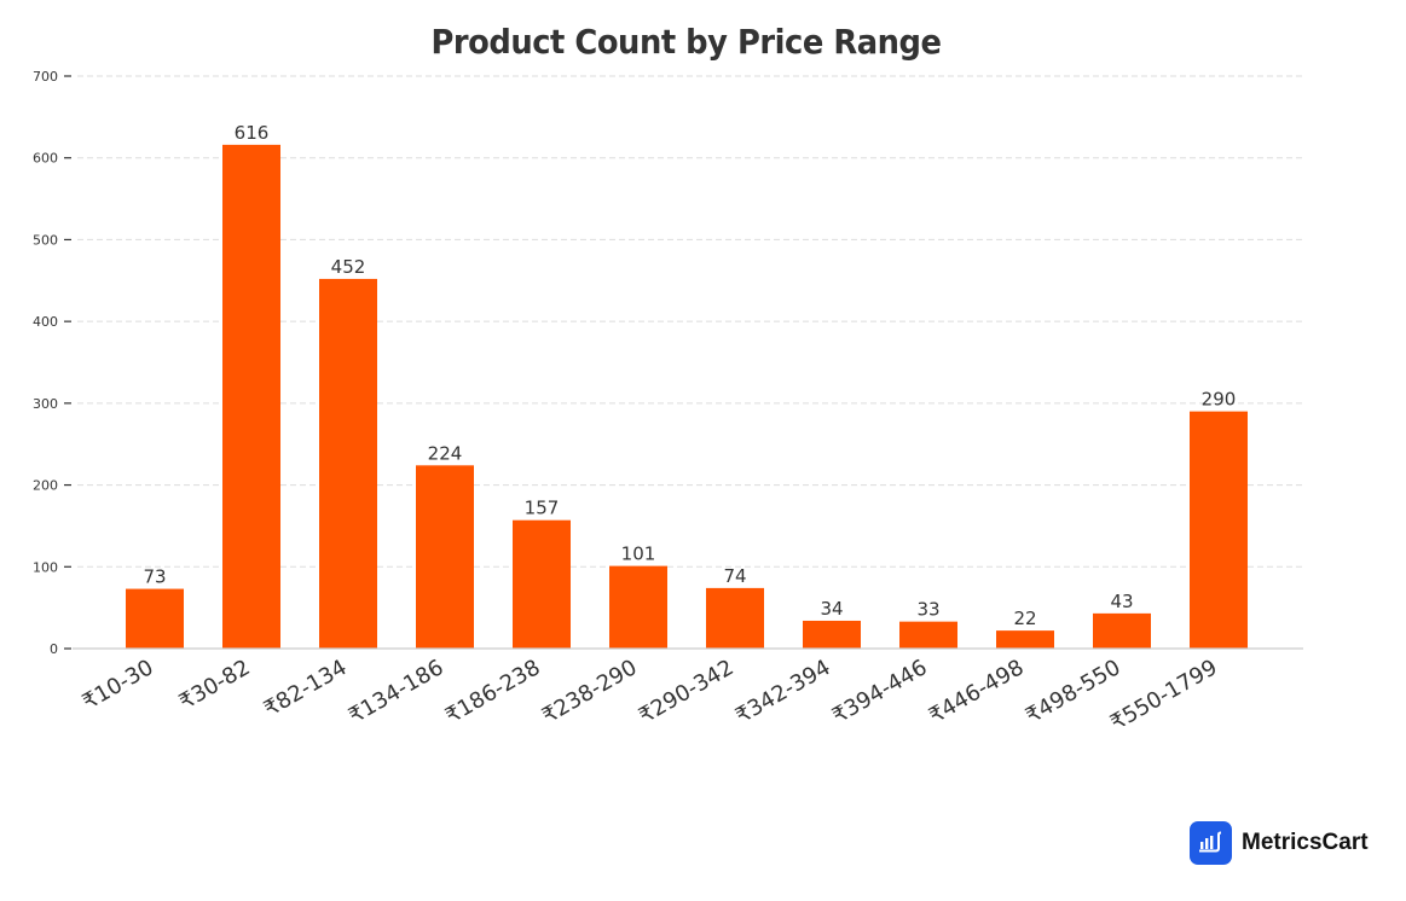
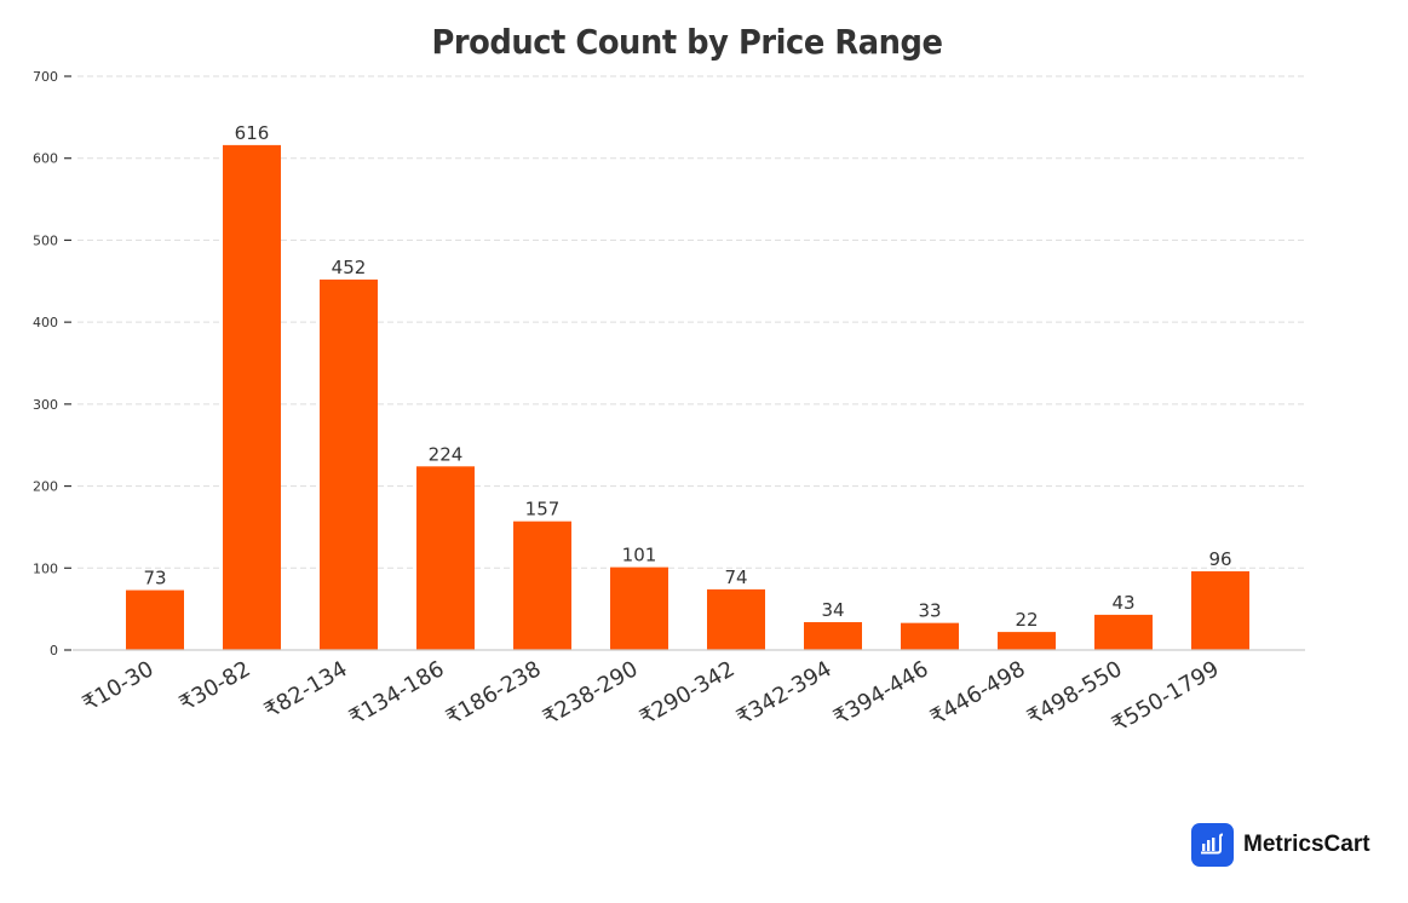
₹550-1799: 290 -> 96
